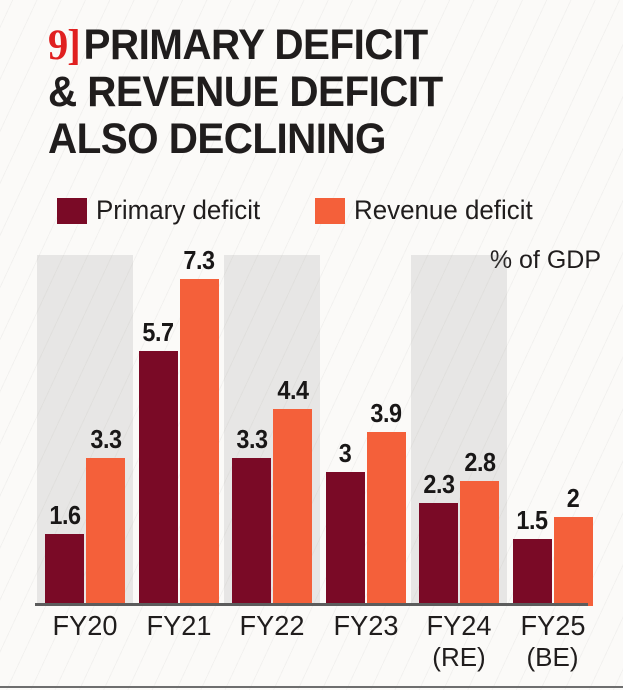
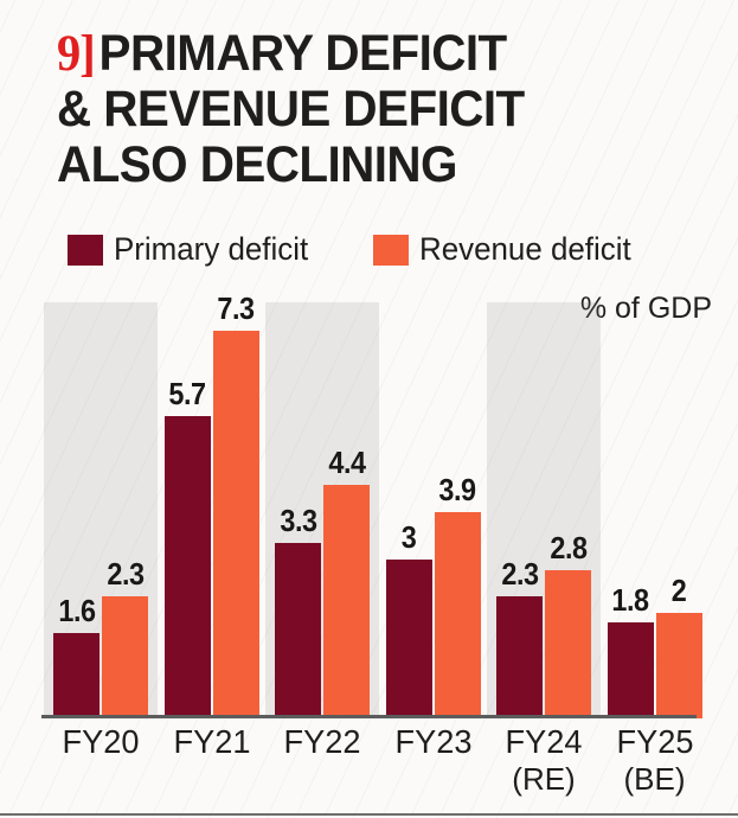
Revenue deficit/FY20: 3.3 -> 2.3
Primary deficit/FY25 (BE): 1.5 -> 1.8
